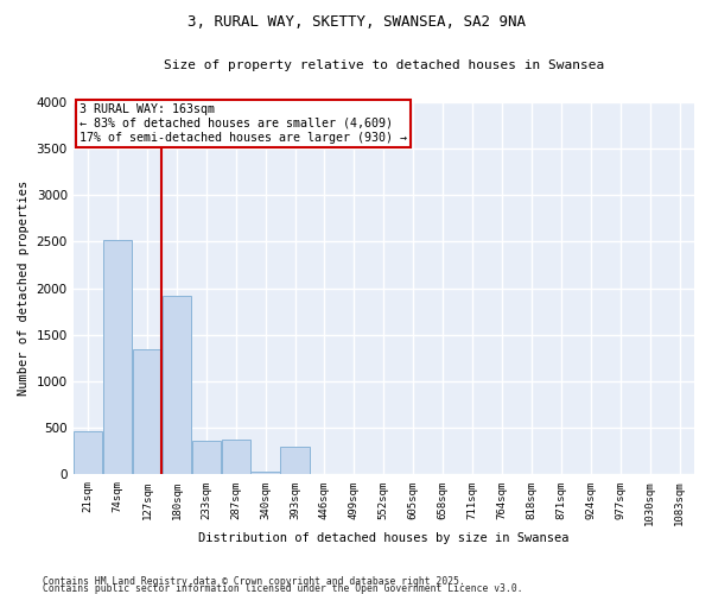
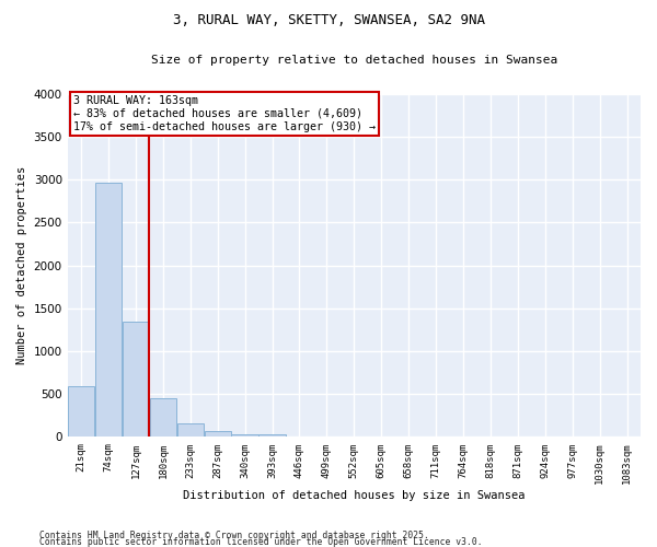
21sqm: 460 -> 590
74sqm: 2520 -> 2970
180sqm: 1920 -> 450
233sqm: 360 -> 160
287sqm: 380 -> 80
393sqm: 300 -> 20
